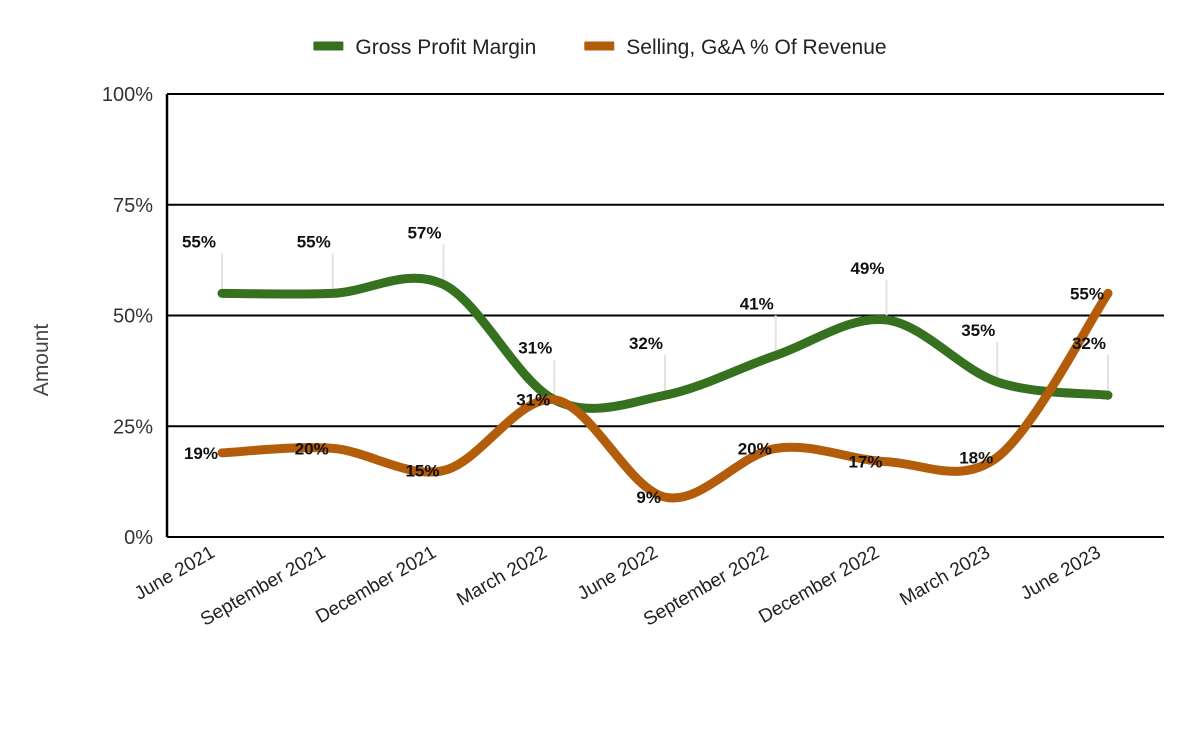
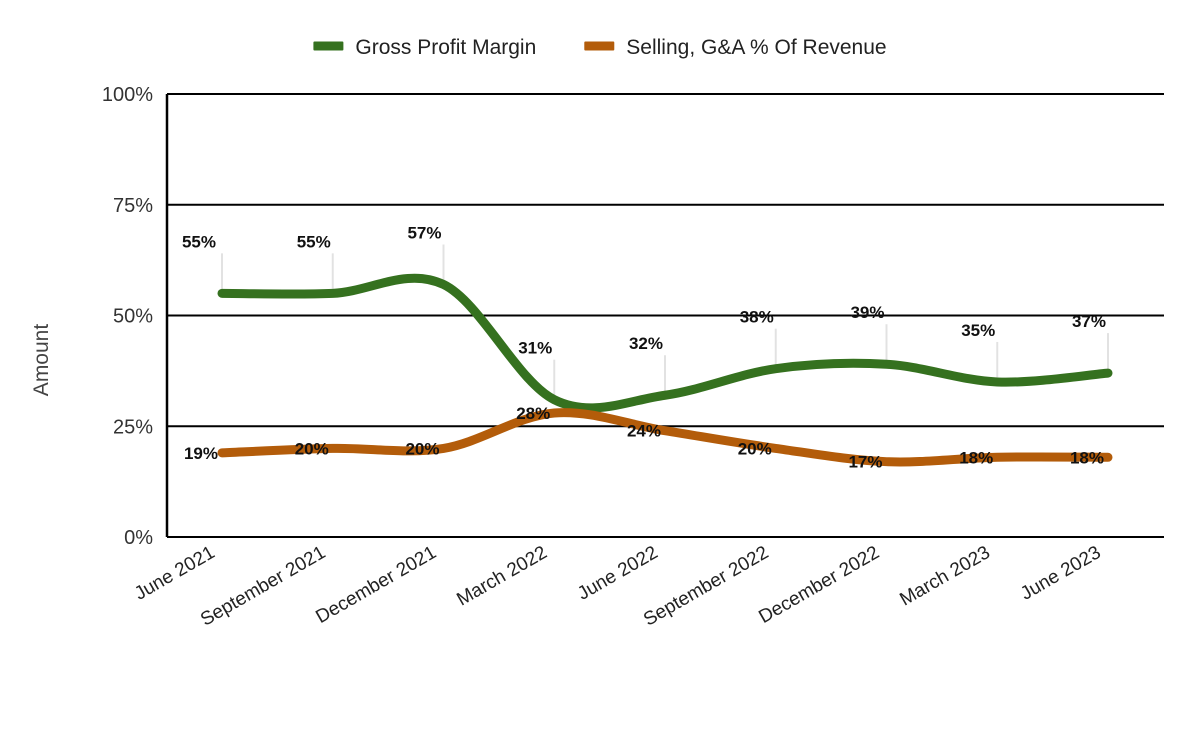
Selling, G&A % Of Revenue/December 2021: 15% -> 20%
Selling, G&A % Of Revenue/March 2022: 31% -> 28%
Selling, G&A % Of Revenue/June 2022: 9% -> 24%
Gross Profit Margin/September 2022: 41% -> 38%
Gross Profit Margin/December 2022: 49% -> 39%
Gross Profit Margin/June 2023: 32% -> 37%
Selling, G&A % Of Revenue/June 2023: 55% -> 18%
